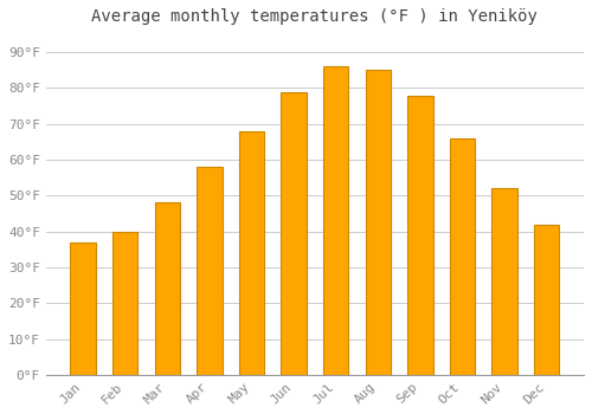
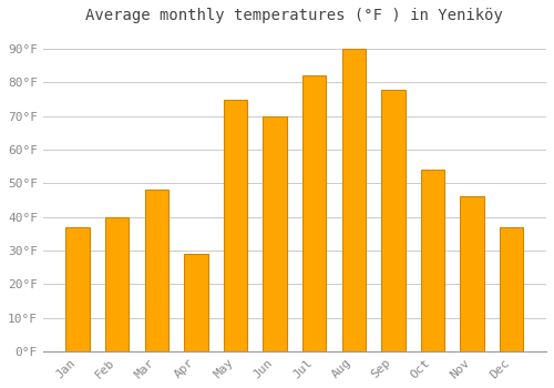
Apr: 58°F -> 29°F
May: 68°F -> 75°F
Jun: 79°F -> 70°F
Jul: 86°F -> 82°F
Aug: 85°F -> 90°F
Oct: 66°F -> 54°F
Nov: 52°F -> 46°F
Dec: 42°F -> 37°F
